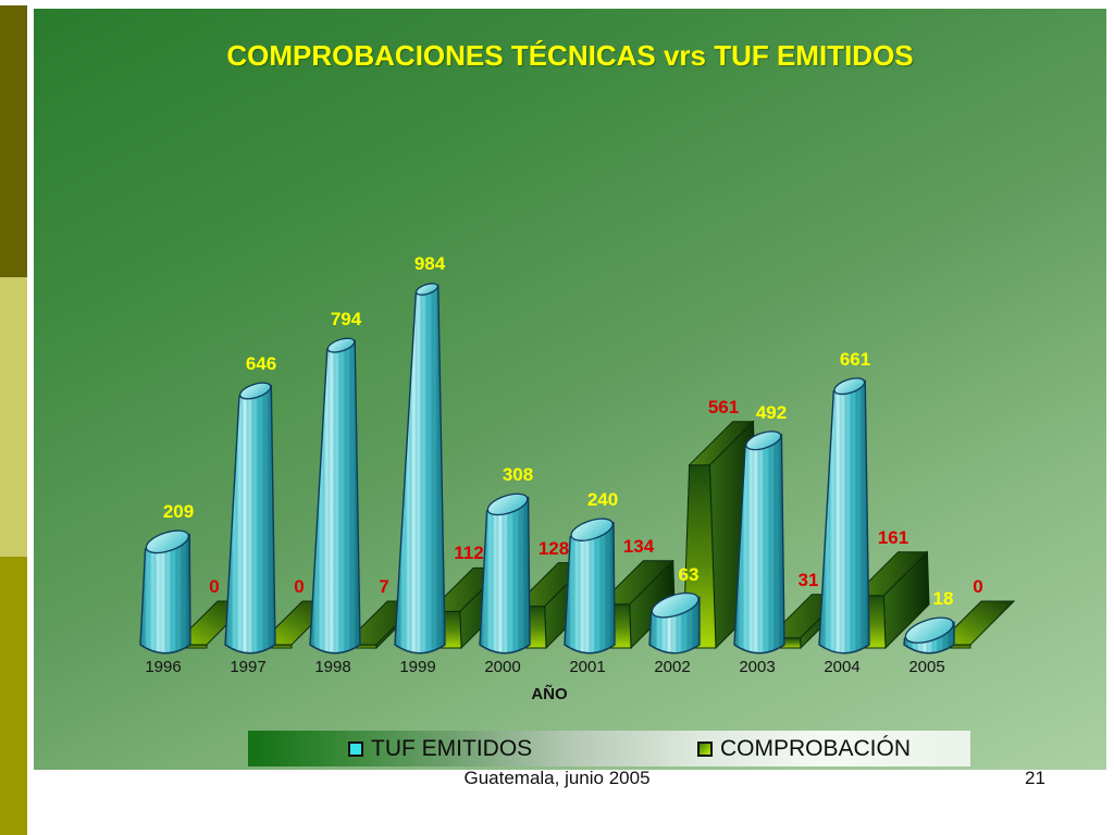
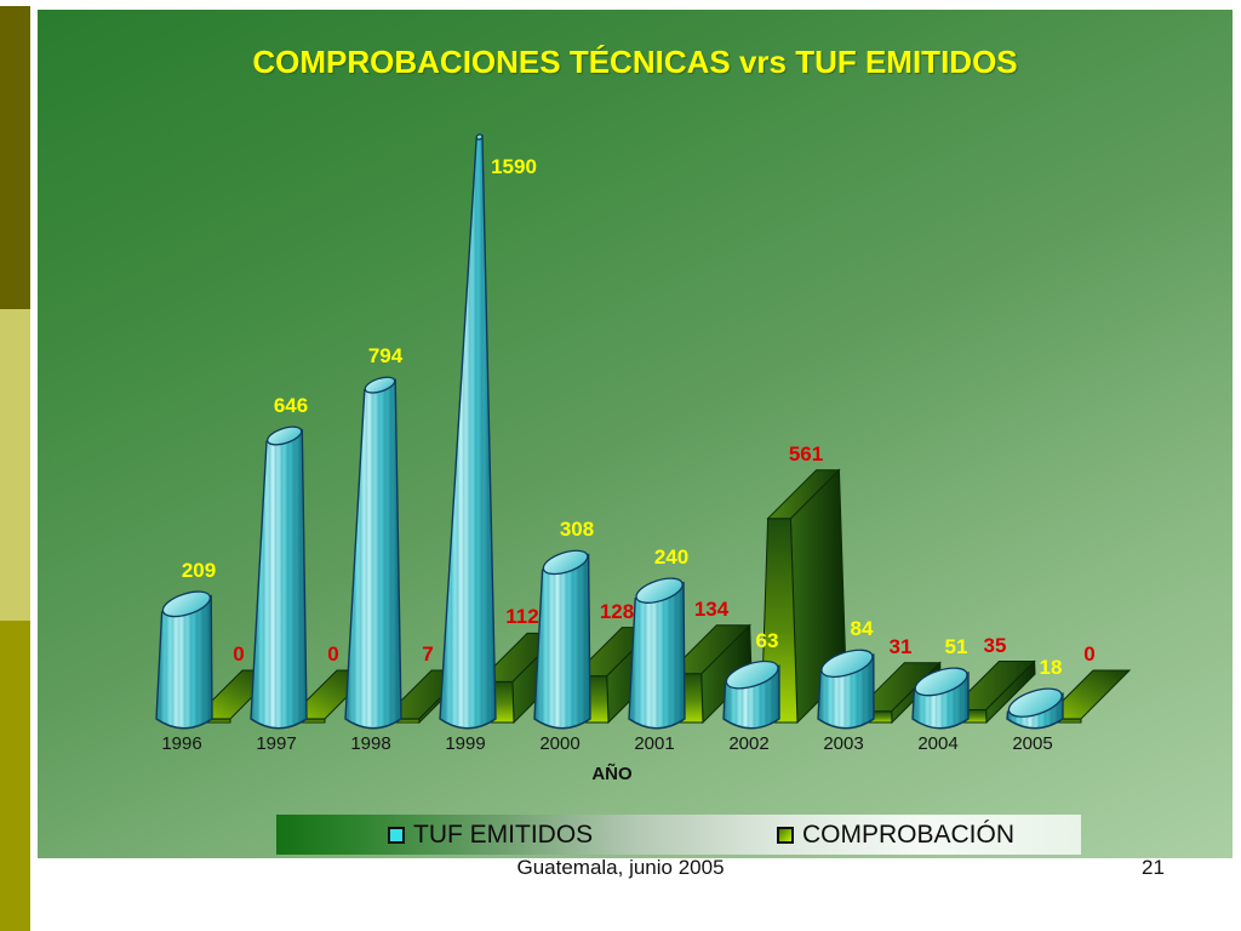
TUF EMITIDOS/1999: 984 -> 1590
TUF EMITIDOS/2003: 492 -> 84
TUF EMITIDOS/2004: 661 -> 51
COMPROBACIÓN/2004: 161 -> 35
